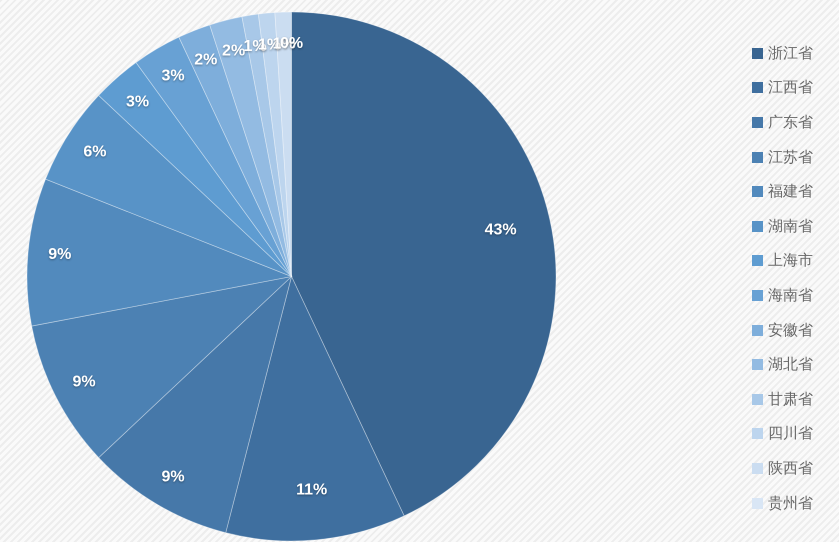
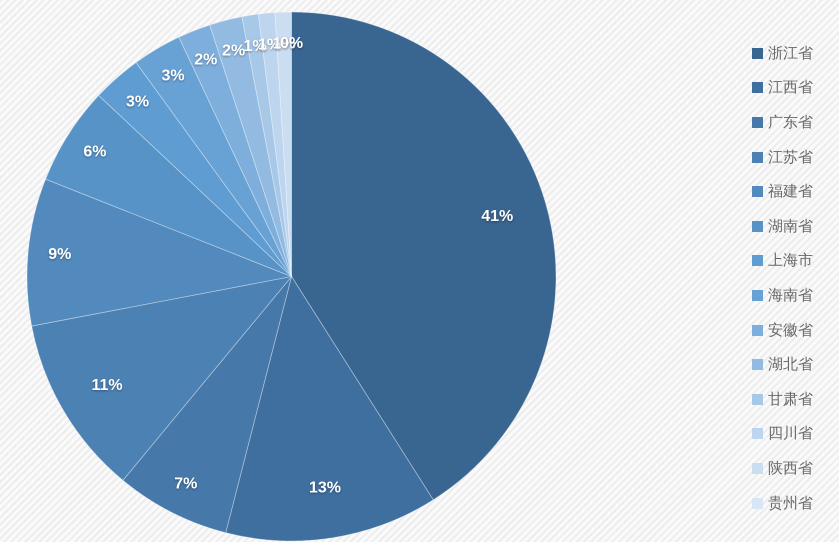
浙江省: 43% -> 41%
江西省: 11% -> 13%
广东省: 9% -> 7%
江苏省: 9% -> 11%
